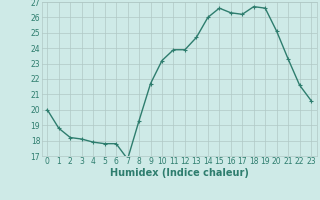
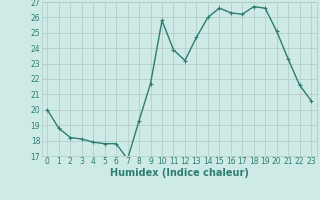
10: 23.2 -> 25.8
12: 23.9 -> 23.2
